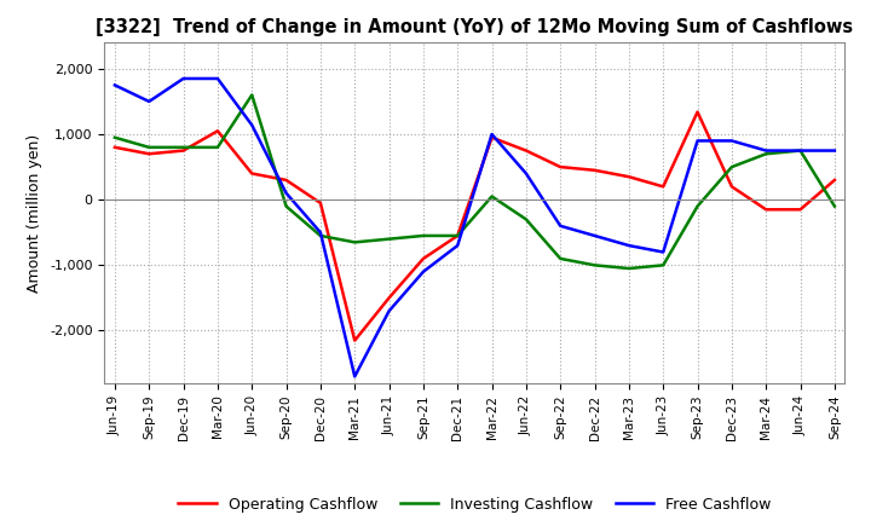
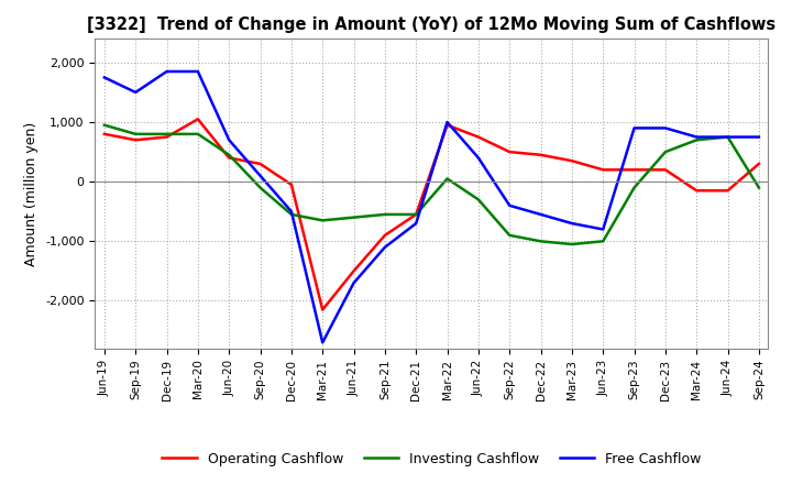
Investing Cashflow/Jun-20: 1,600 -> 450
Free Cashflow/Jun-20: 1,140 -> 700
Operating Cashflow/Sep-23: 1,340 -> 200
